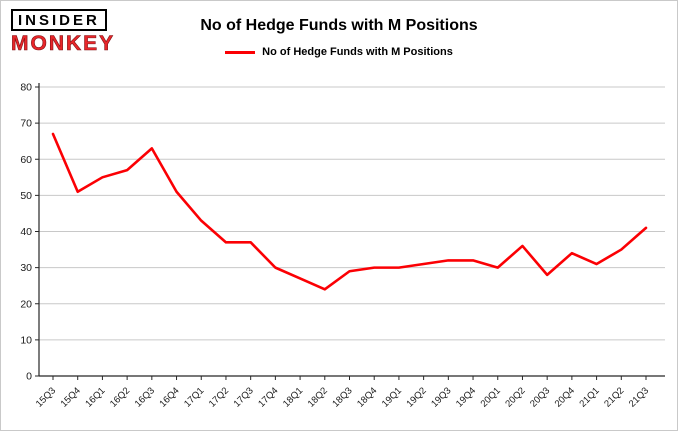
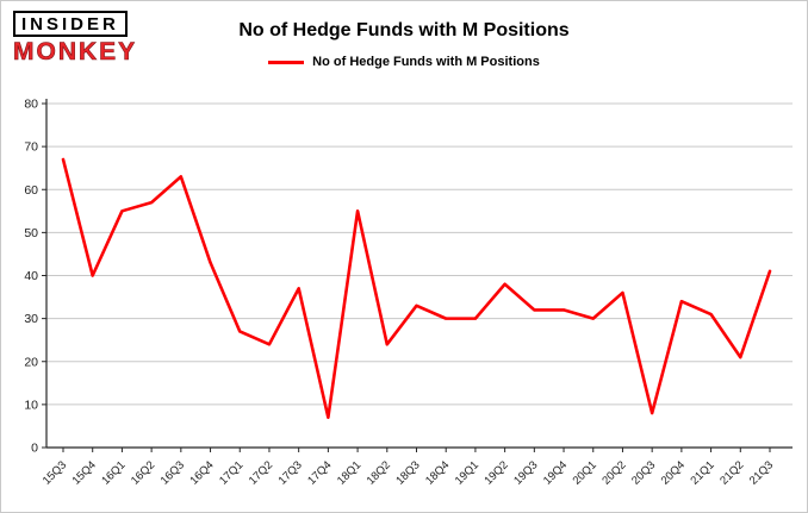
15Q4: 51 -> 40
16Q4: 51 -> 43
17Q1: 43 -> 27
17Q2: 37 -> 24
17Q4: 30 -> 7
18Q1: 27 -> 55
18Q3: 29 -> 33
19Q2: 31 -> 38
20Q3: 28 -> 8
21Q2: 35 -> 21
